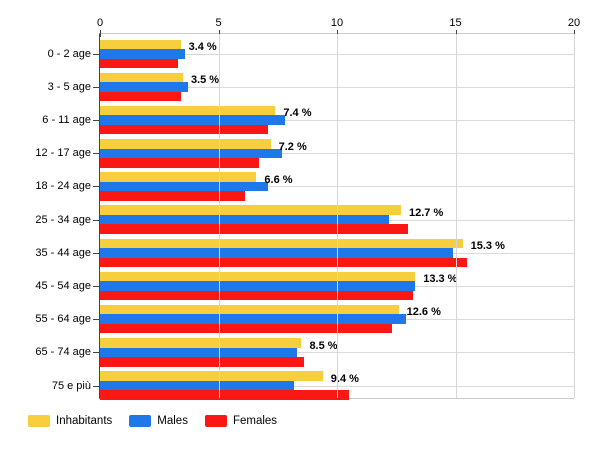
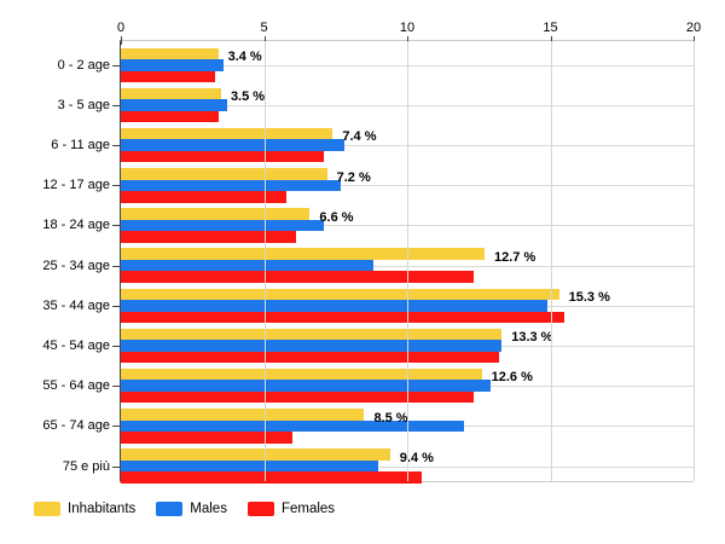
Females/12 - 17 age: 6.7 -> 5.8
Males/25 - 34 age: 12.2 -> 8.8
Females/25 - 34 age: 13.0 -> 12.3
Males/65 - 74 age: 8.3 -> 12.0
Females/65 - 74 age: 8.6 -> 6.0
Males/75 e più: 8.2 -> 9.0
